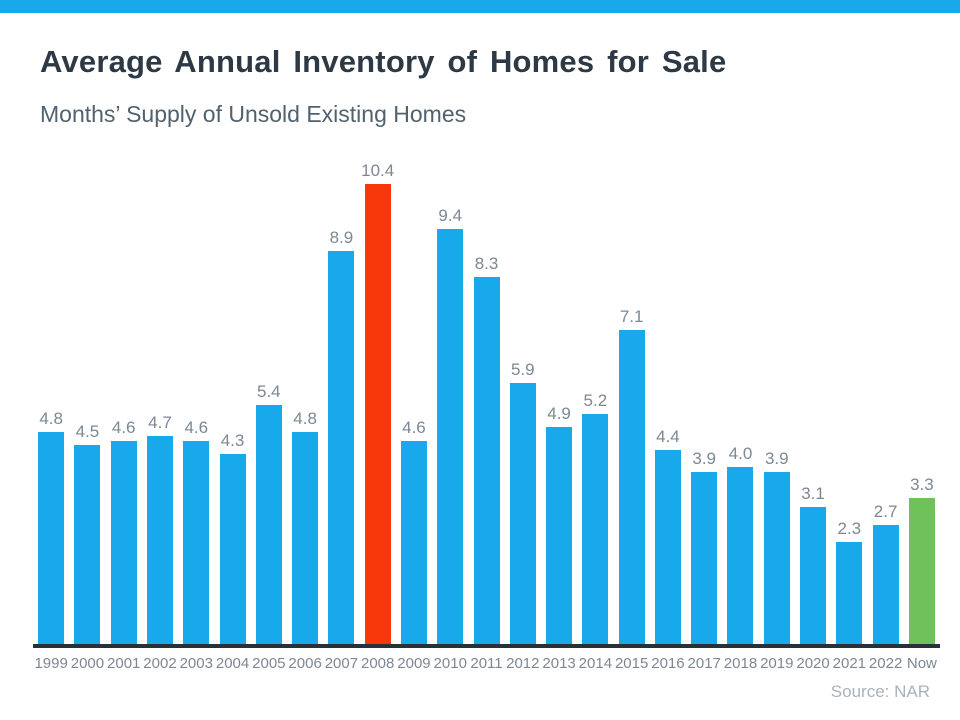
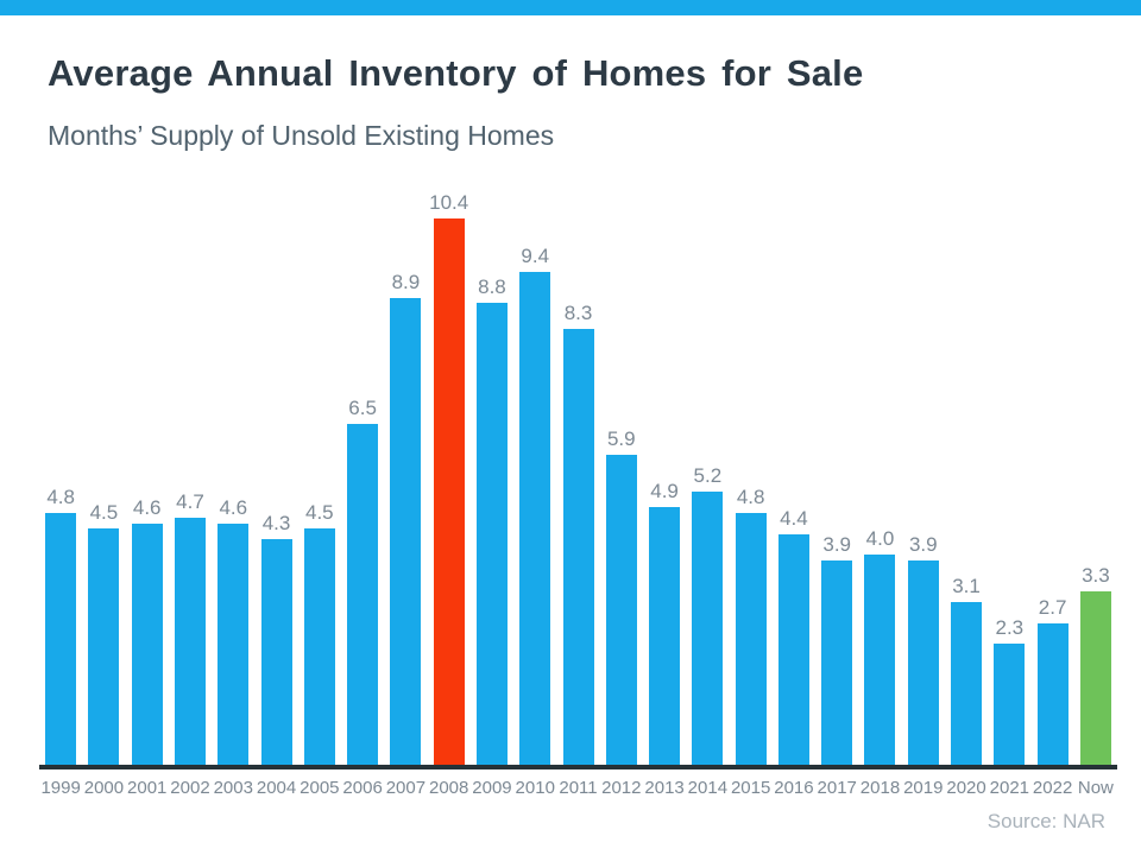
2005: 5.4 -> 4.5
2006: 4.8 -> 6.5
2009: 4.6 -> 8.8
2015: 7.1 -> 4.8
